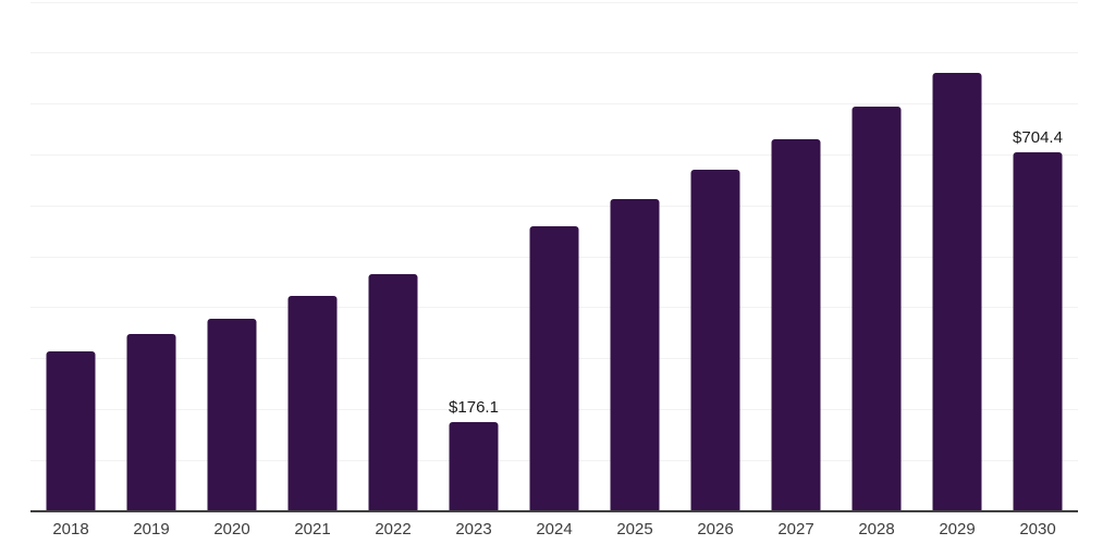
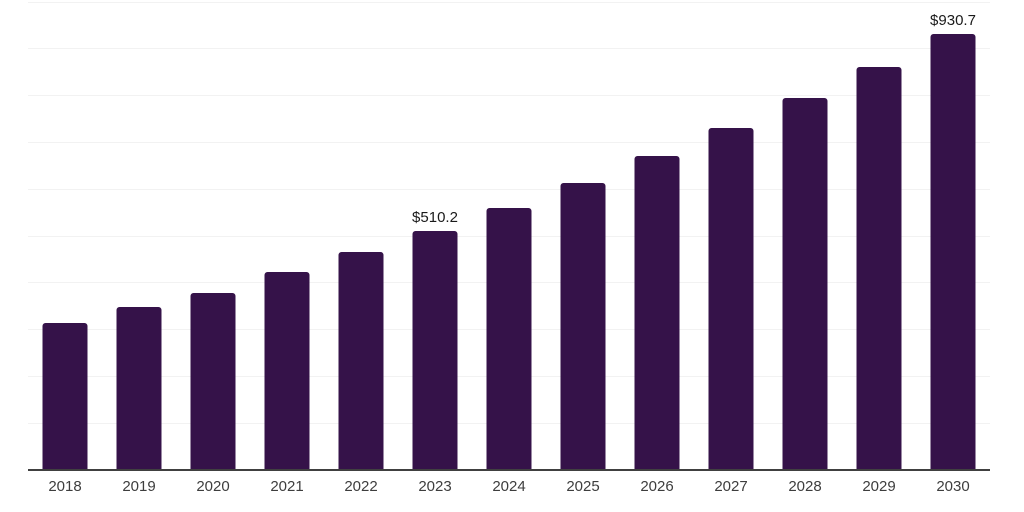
2023: $176.1 -> $510.2
2030: $704.4 -> $930.7
